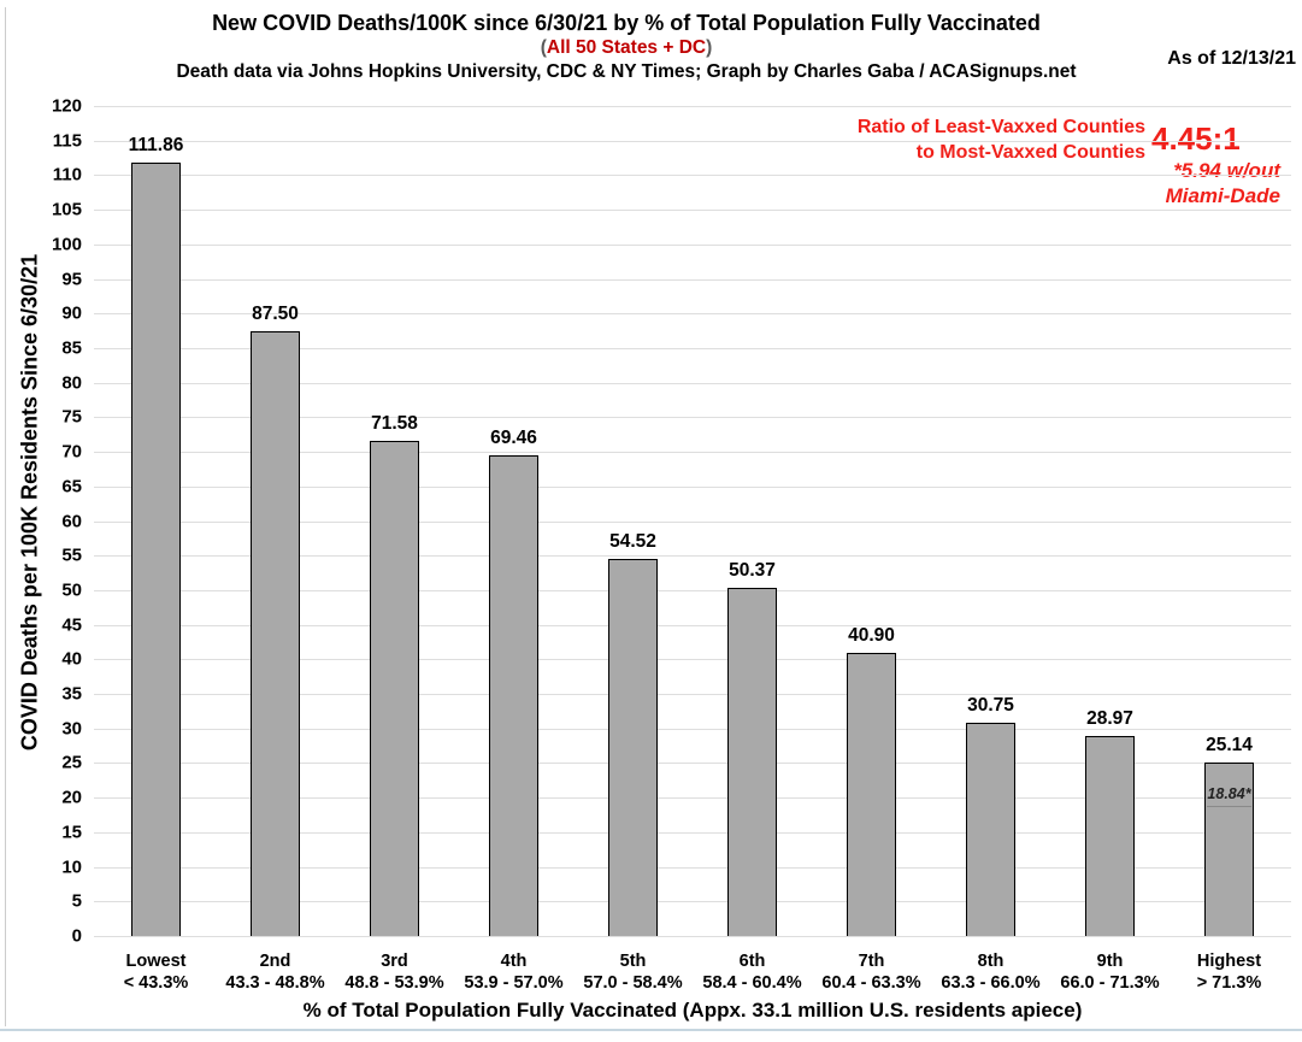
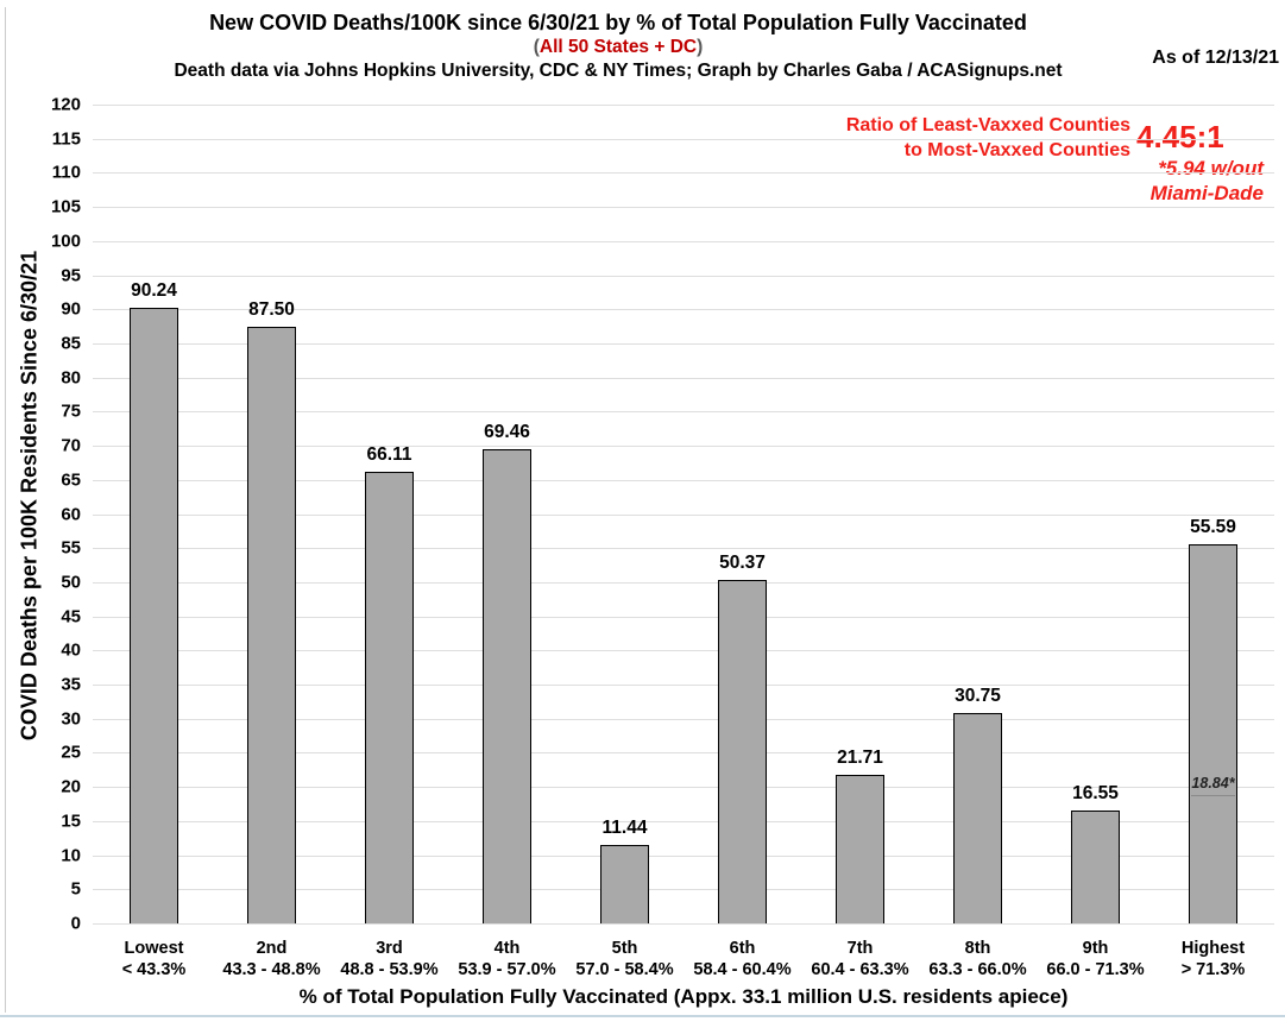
Lowest: 111.86 -> 90.24
3rd: 71.58 -> 66.11
5th: 54.52 -> 11.44
7th: 40.90 -> 21.71
9th: 28.97 -> 16.55
Highest: 25.14 -> 55.59
